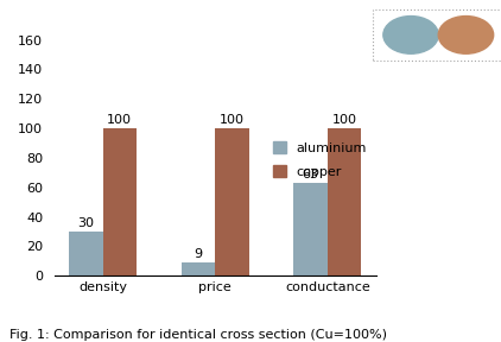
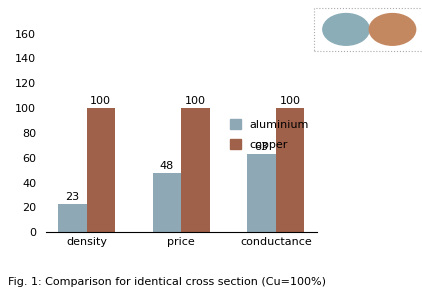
aluminium/density: 30 -> 23
aluminium/price: 9 -> 48
